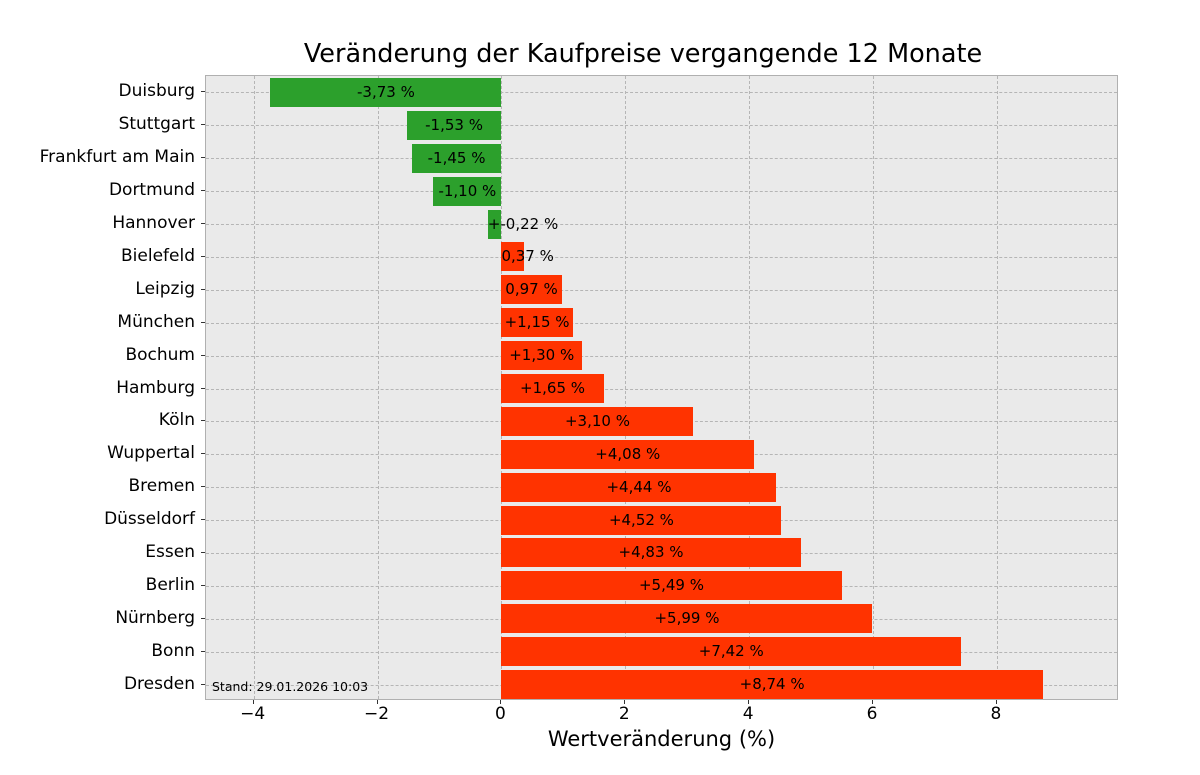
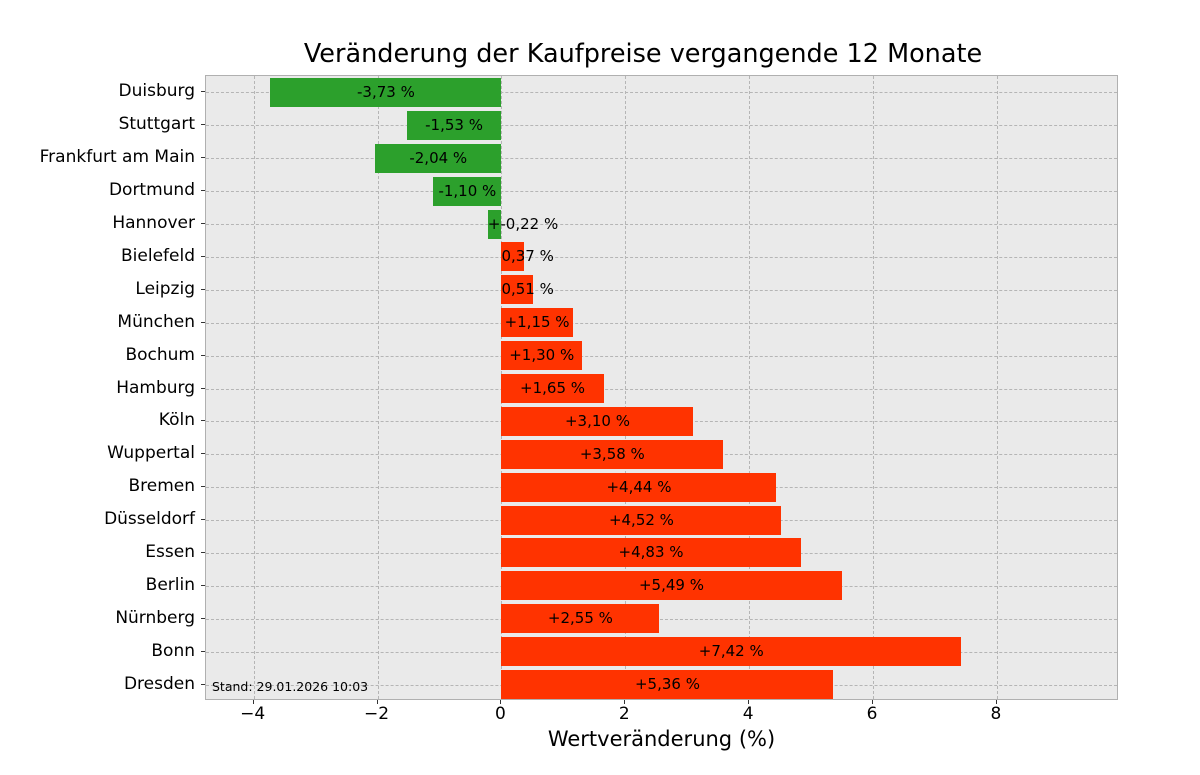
Frankfurt am Main: -1,45 -> -2,04
Leipzig: 0,97 -> 0,51
Wuppertal: +4,08 -> +3,58
Nürnberg: +5,99 -> +2,55
Dresden: +8,74 -> +5,36
